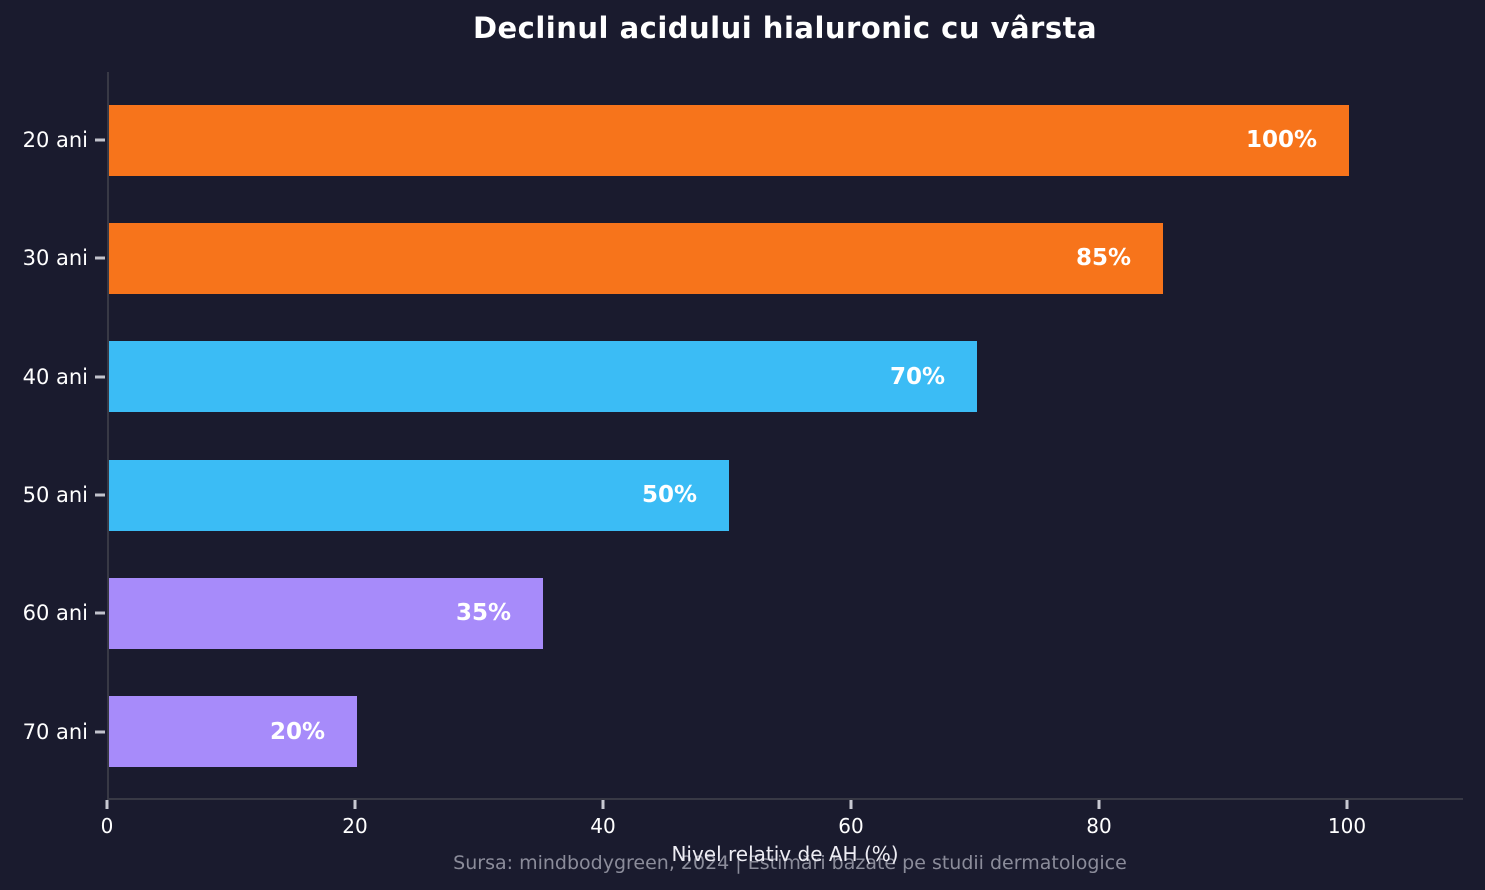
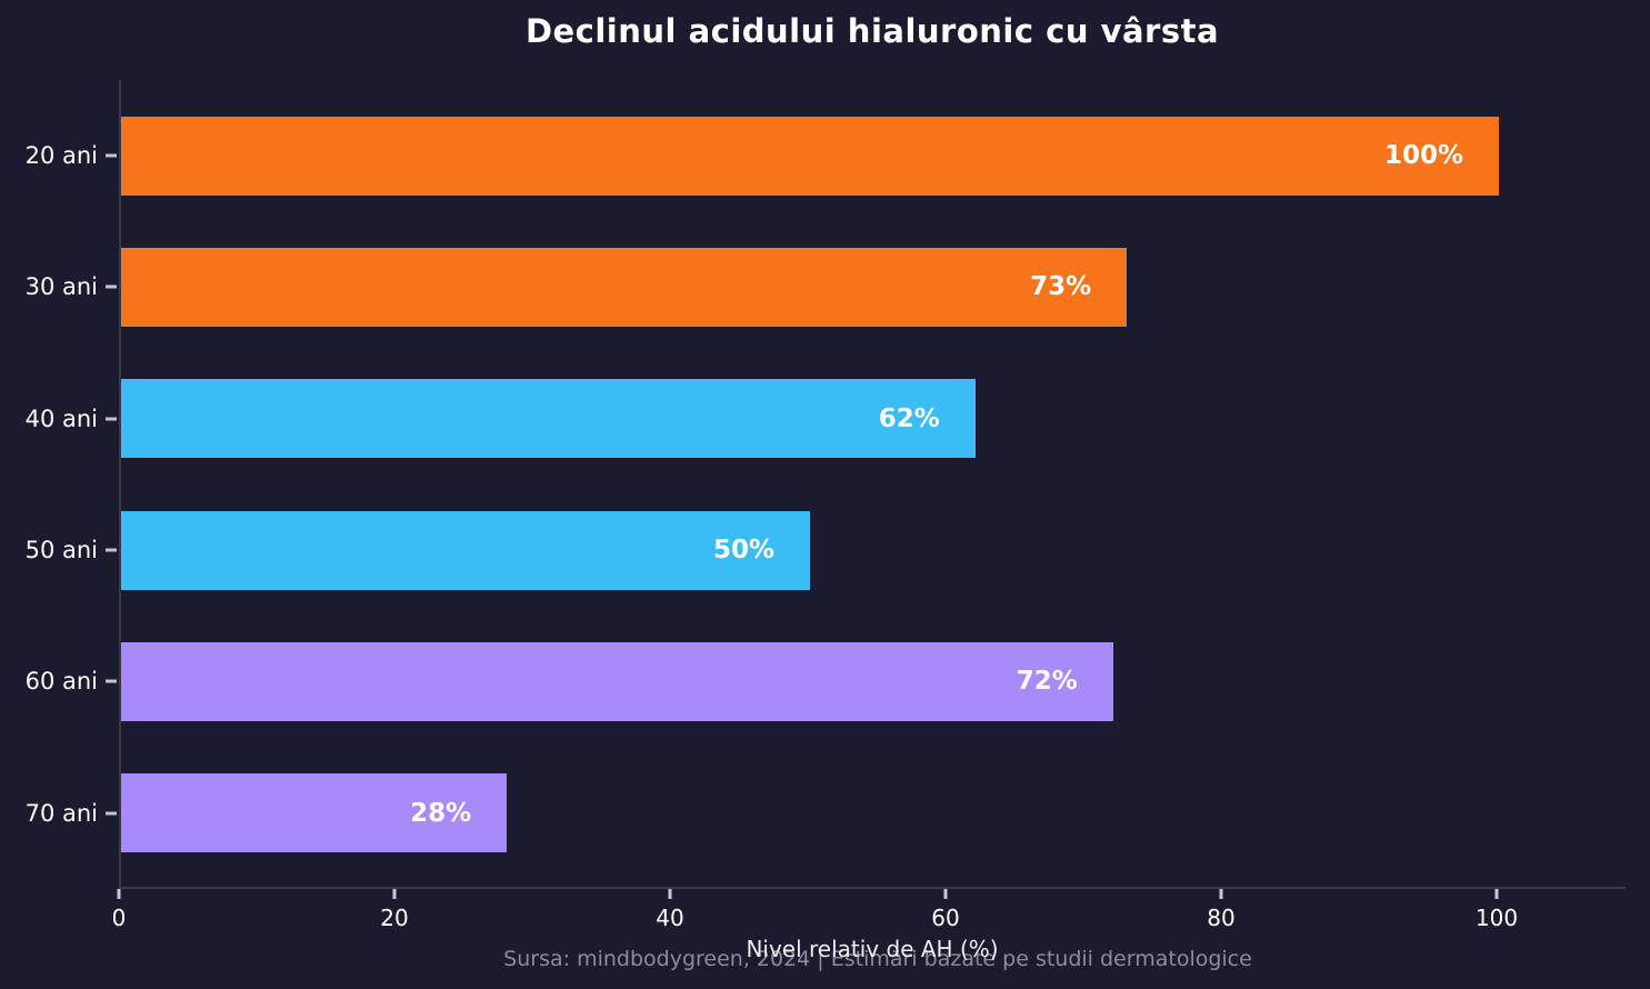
30 ani: 85% -> 73%
40 ani: 70% -> 62%
60 ani: 35% -> 72%
70 ani: 20% -> 28%
